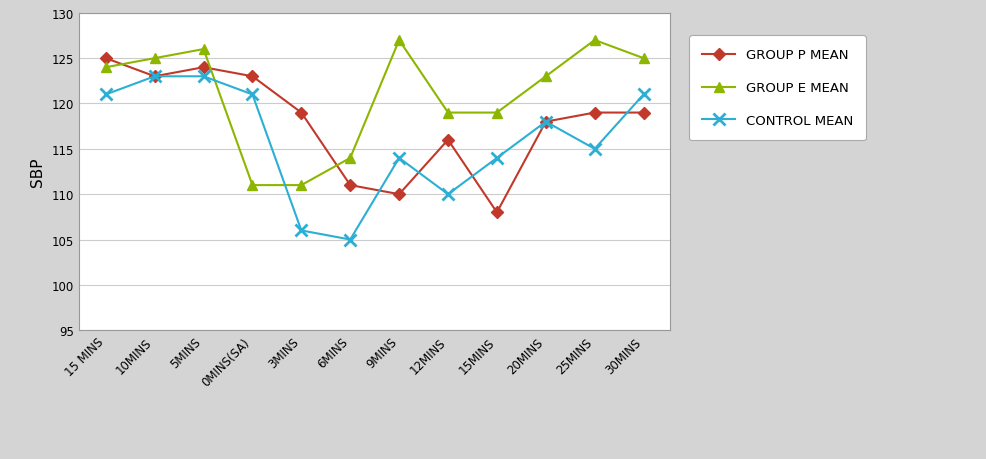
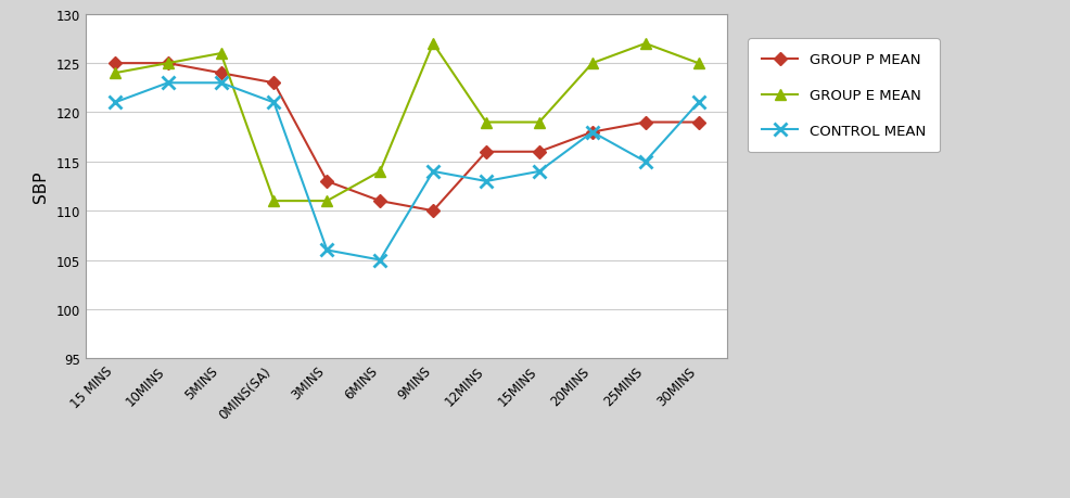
GROUP P MEAN/10MINS: 123 -> 125
GROUP P MEAN/3MINS: 119 -> 113
CONTROL MEAN/12MINS: 110 -> 113
GROUP P MEAN/15MINS: 108 -> 116
GROUP E MEAN/20MINS: 123 -> 125
